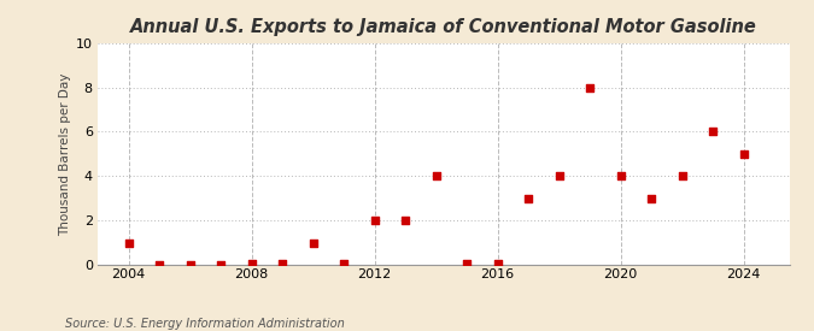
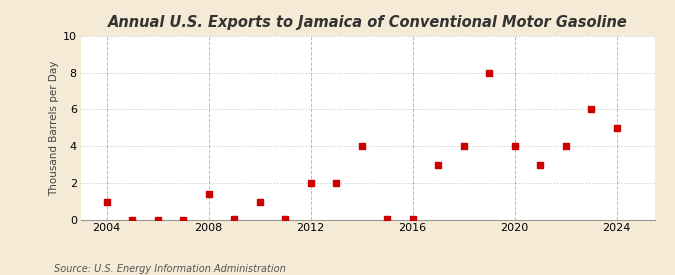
2008: 0.0 -> 1.4
